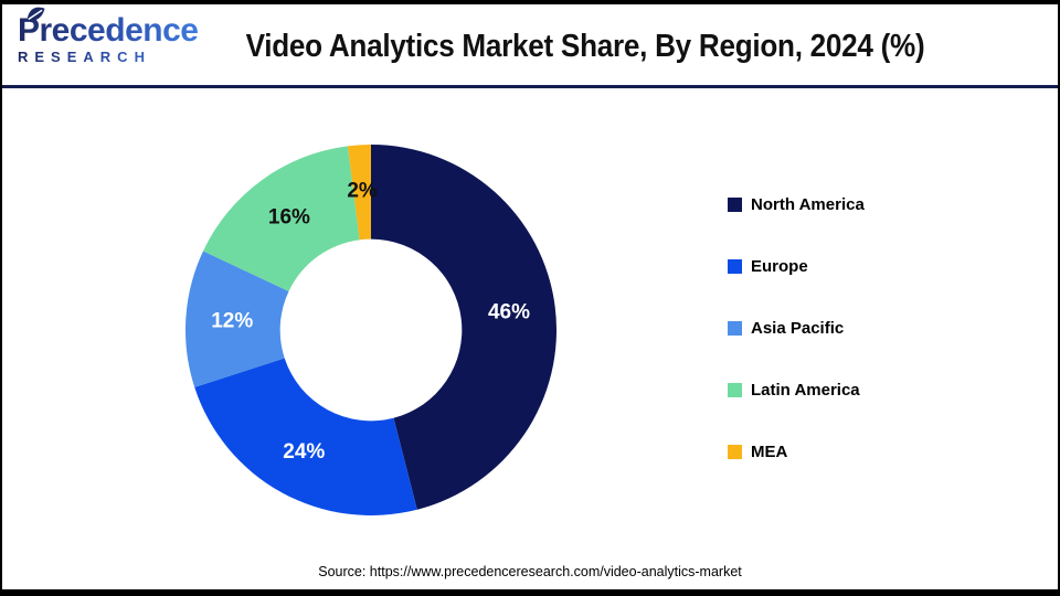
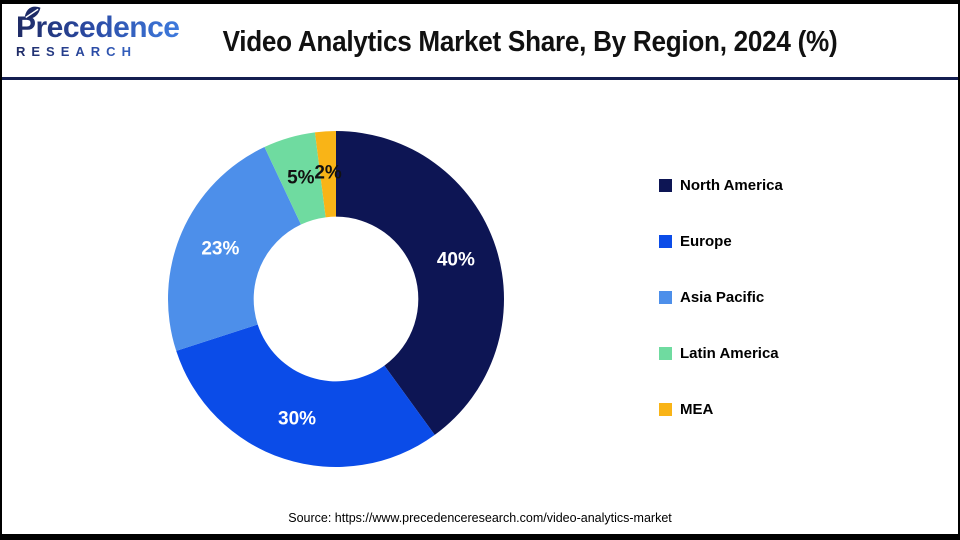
North America: 46% -> 40%
Europe: 24% -> 30%
Asia Pacific: 12% -> 23%
Latin America: 16% -> 5%
